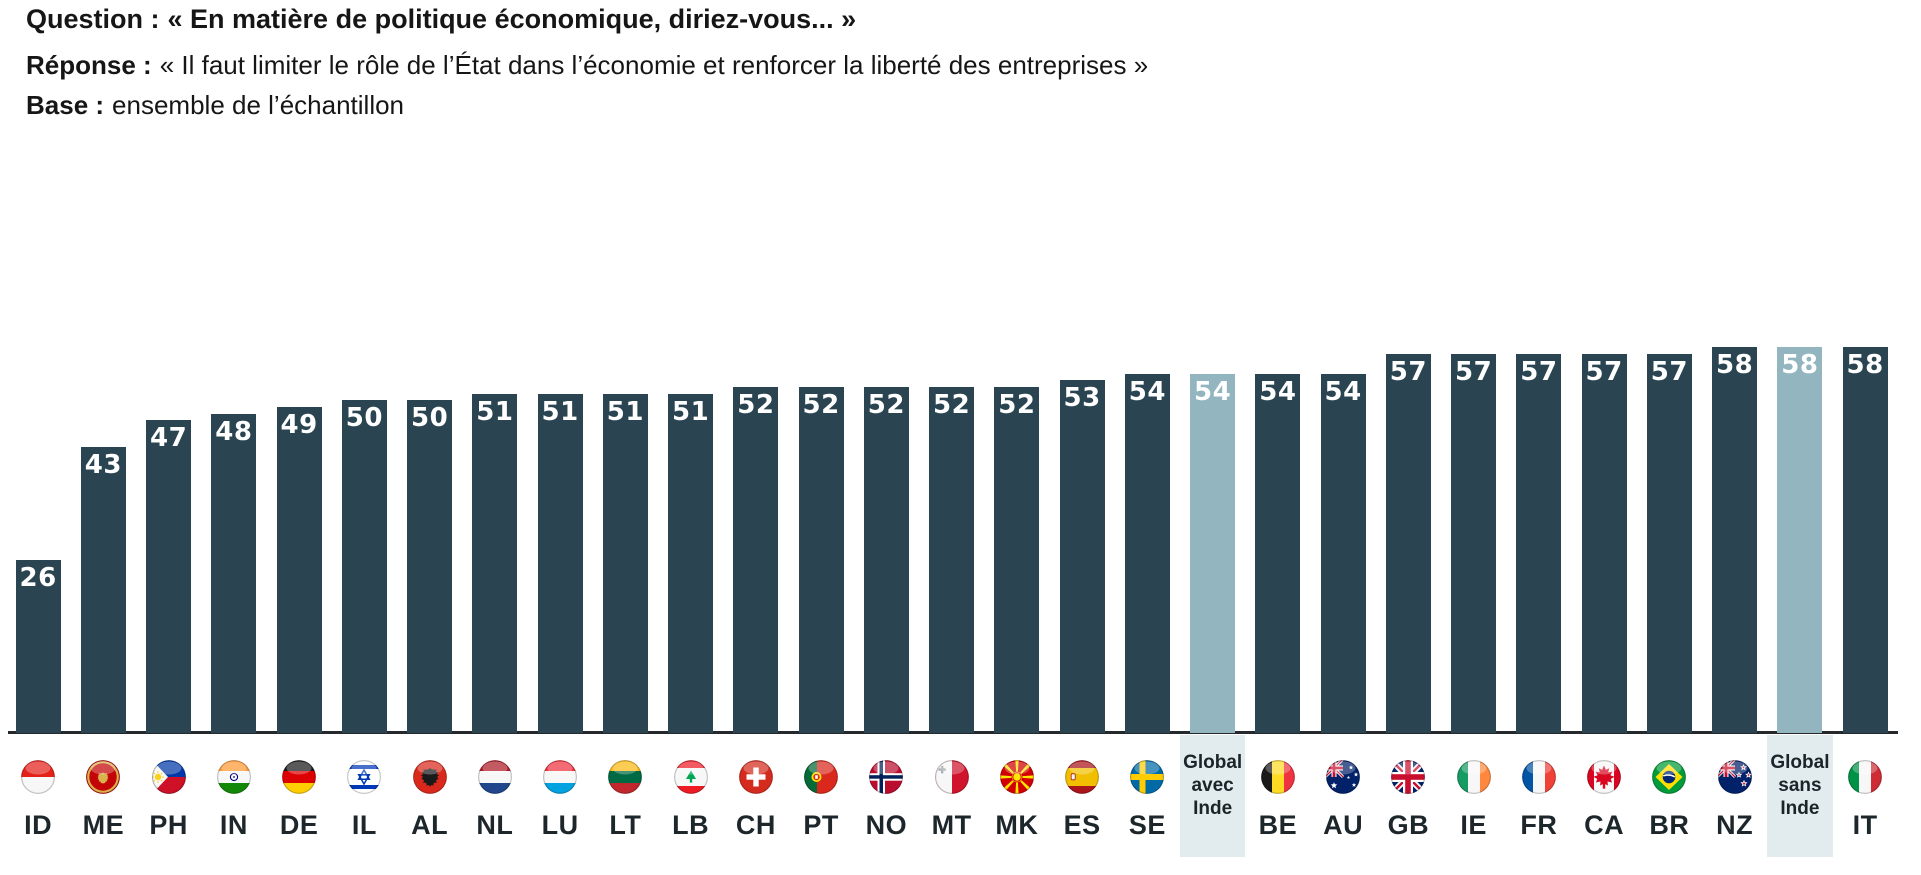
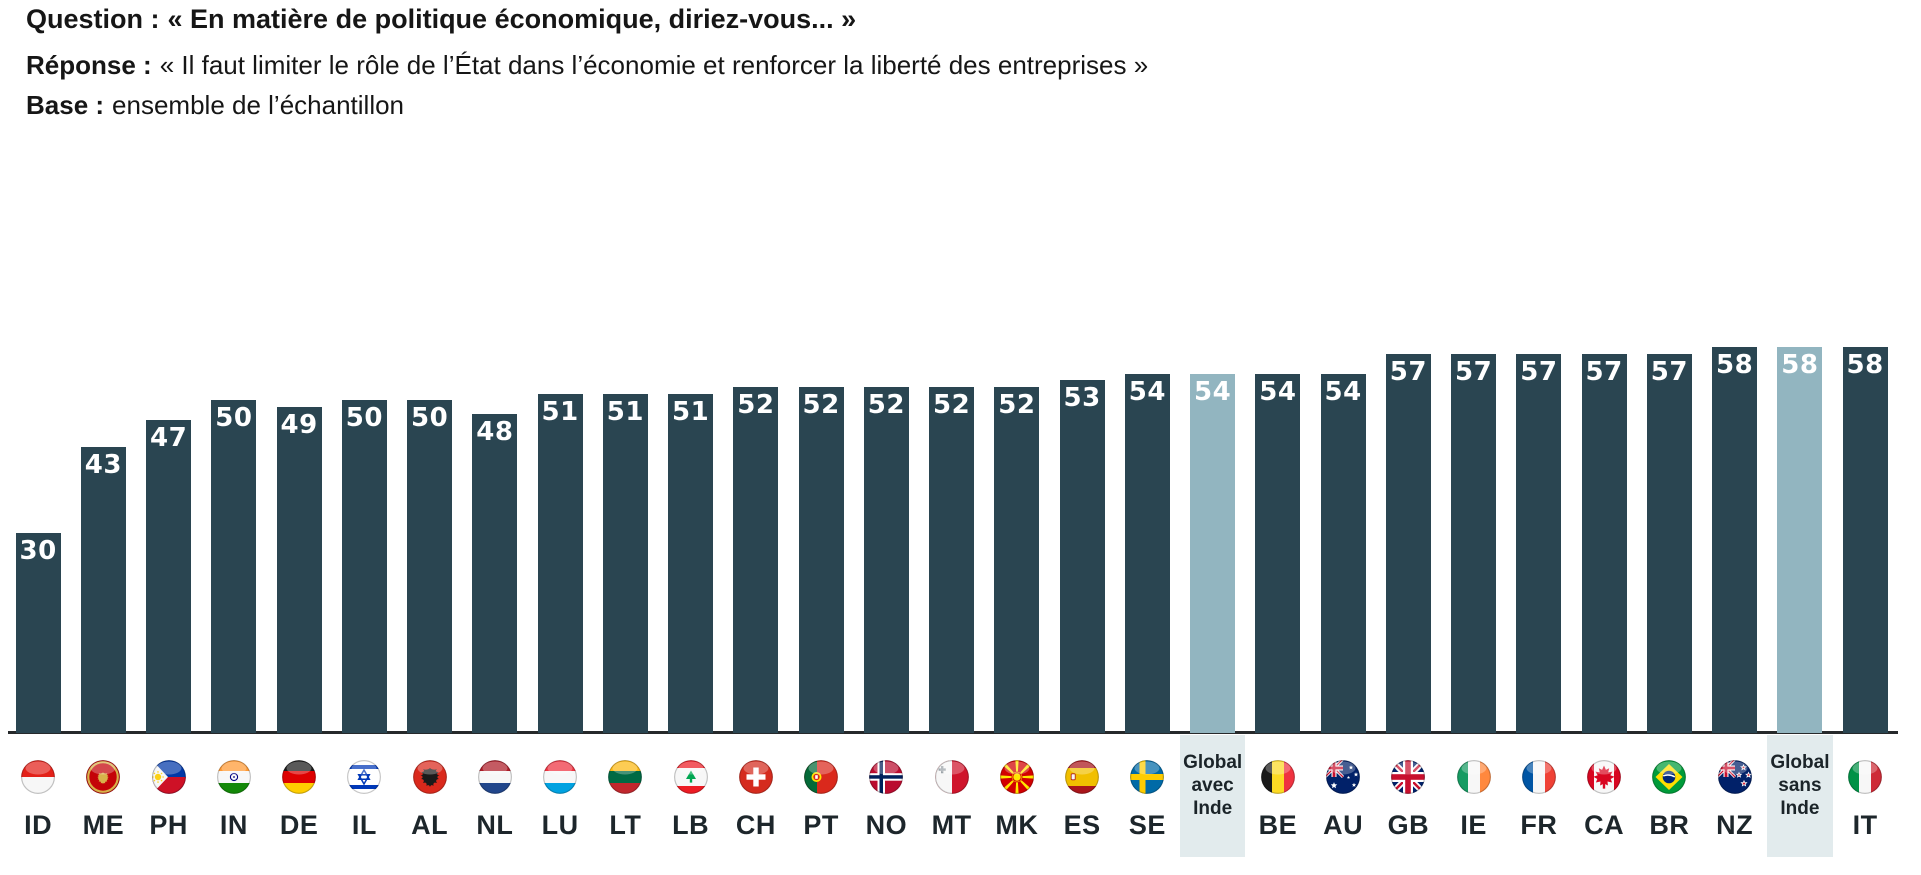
ID: 26 -> 30
IN: 48 -> 50
NL: 51 -> 48
